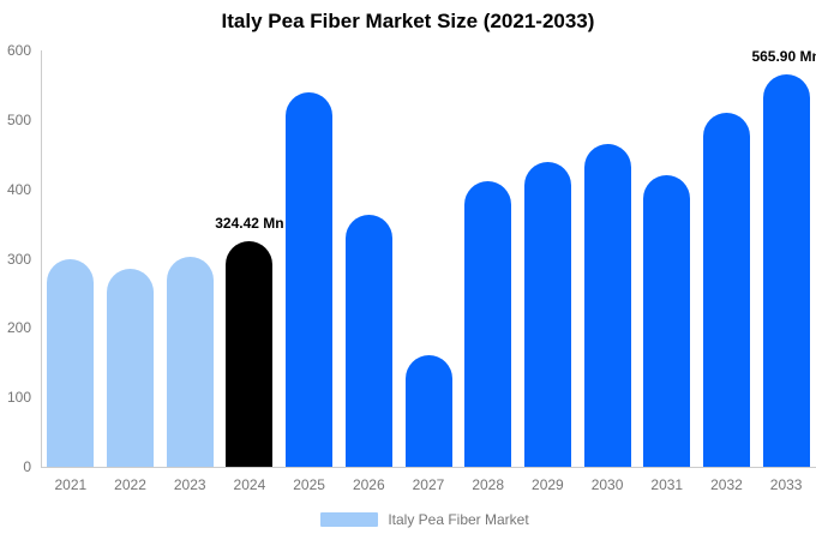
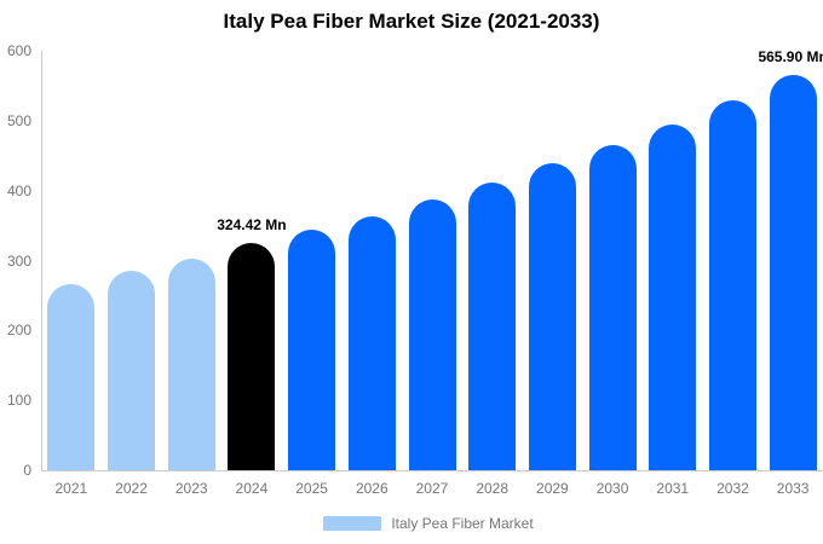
2021: 300 -> 270
2025: 540 -> 340
2027: 160 -> 390
2031: 420 -> 500
2032: 510 -> 530
